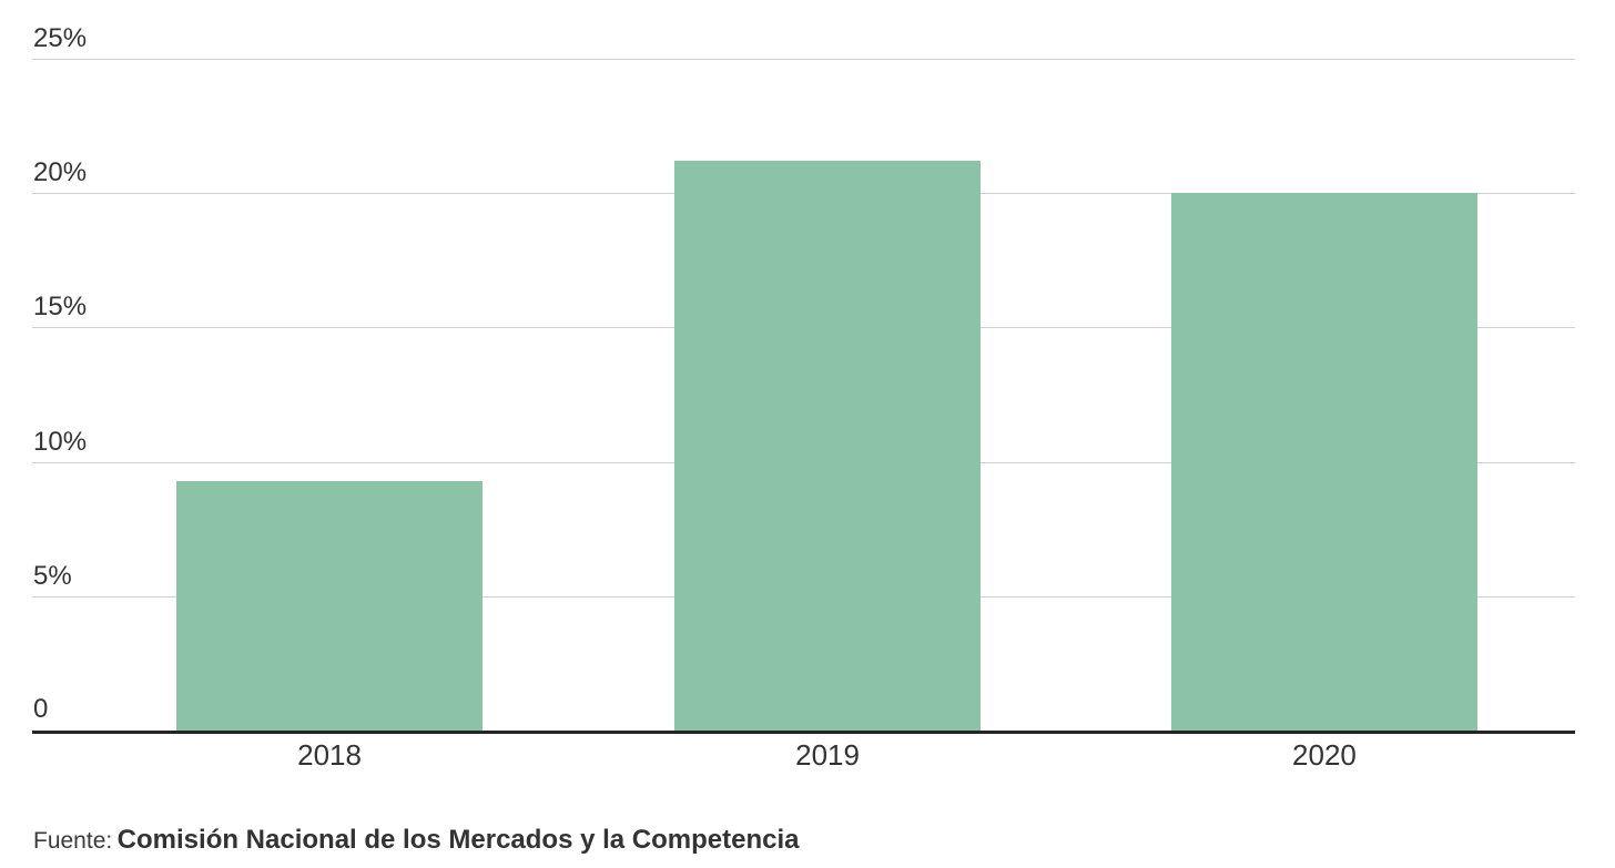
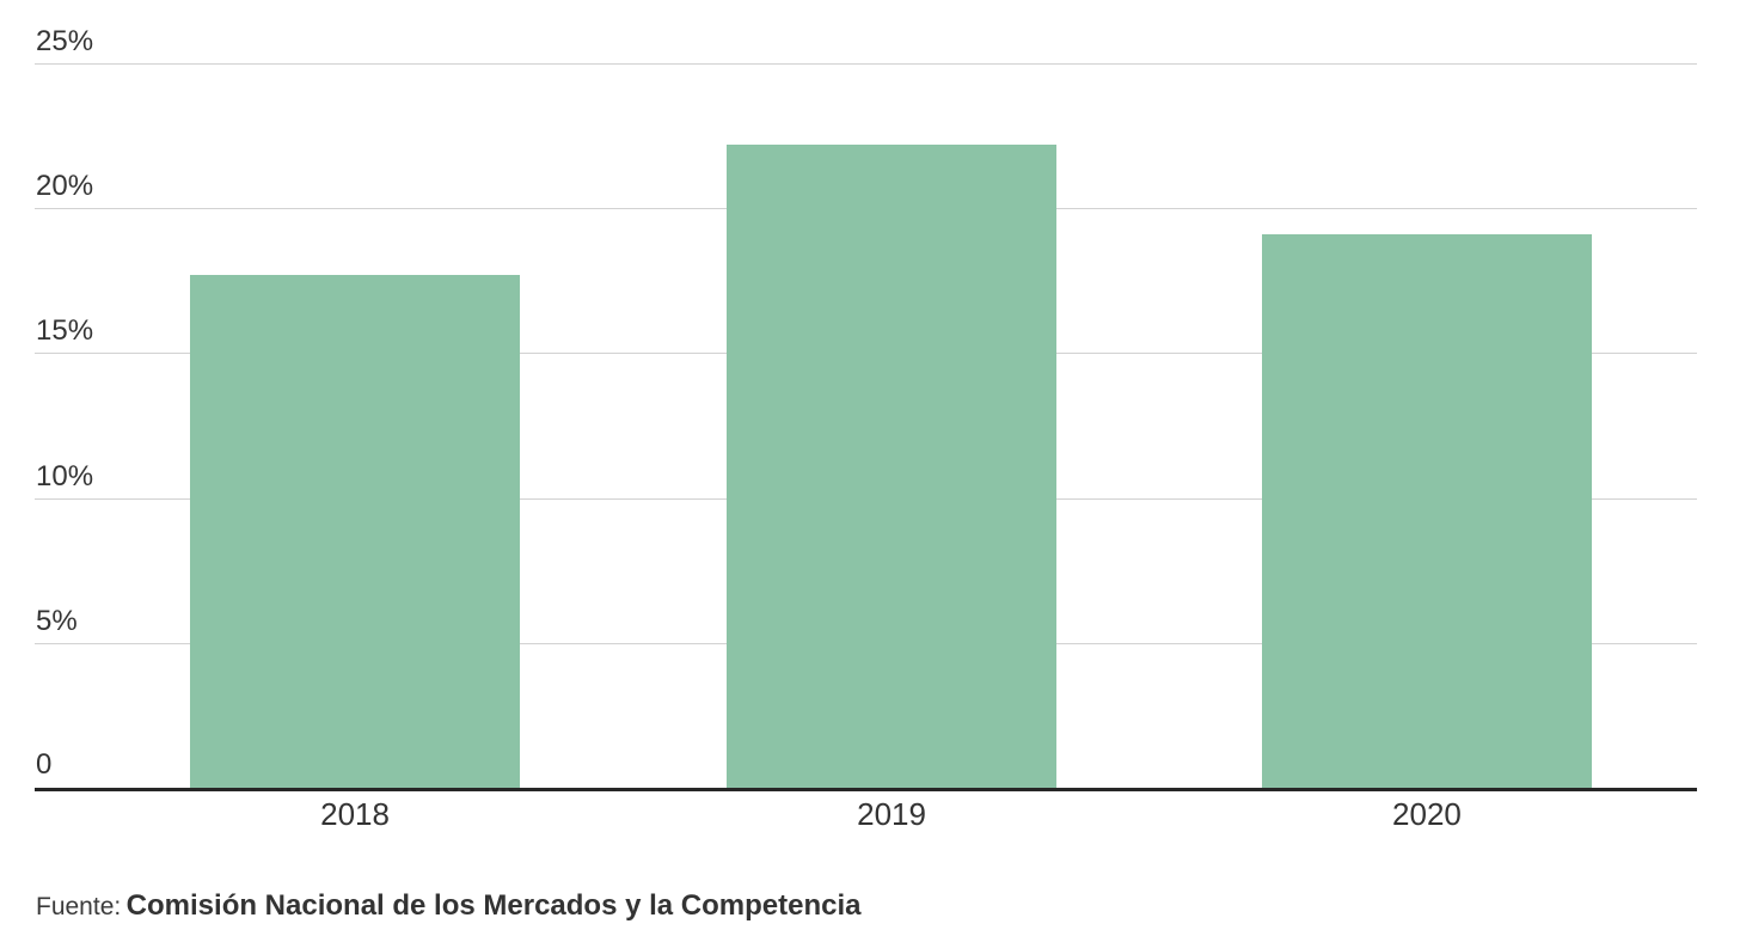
2018: 9.3% -> 17.7%
2019: 21.2% -> 22.2%
2020: 20.0% -> 19.1%
